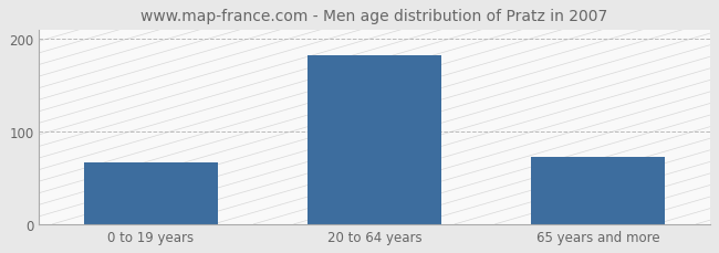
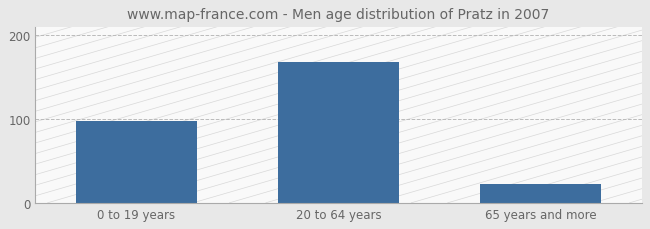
0 to 19 years: 66 -> 98
20 to 64 years: 182 -> 168
65 years and more: 72 -> 22
